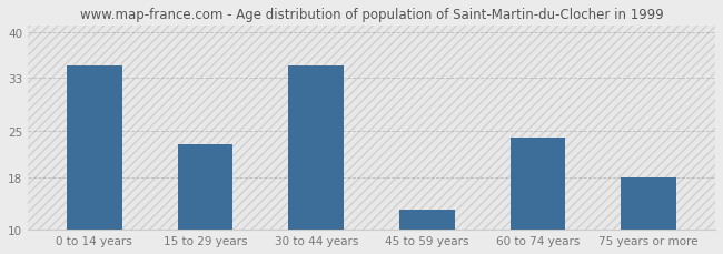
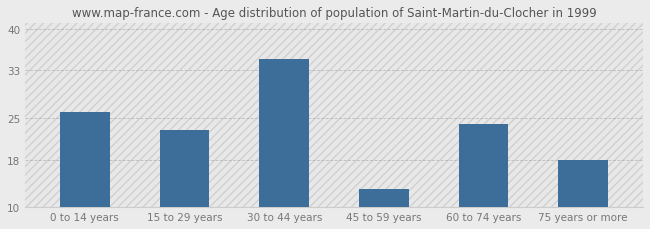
0 to 14 years: 35 -> 26
